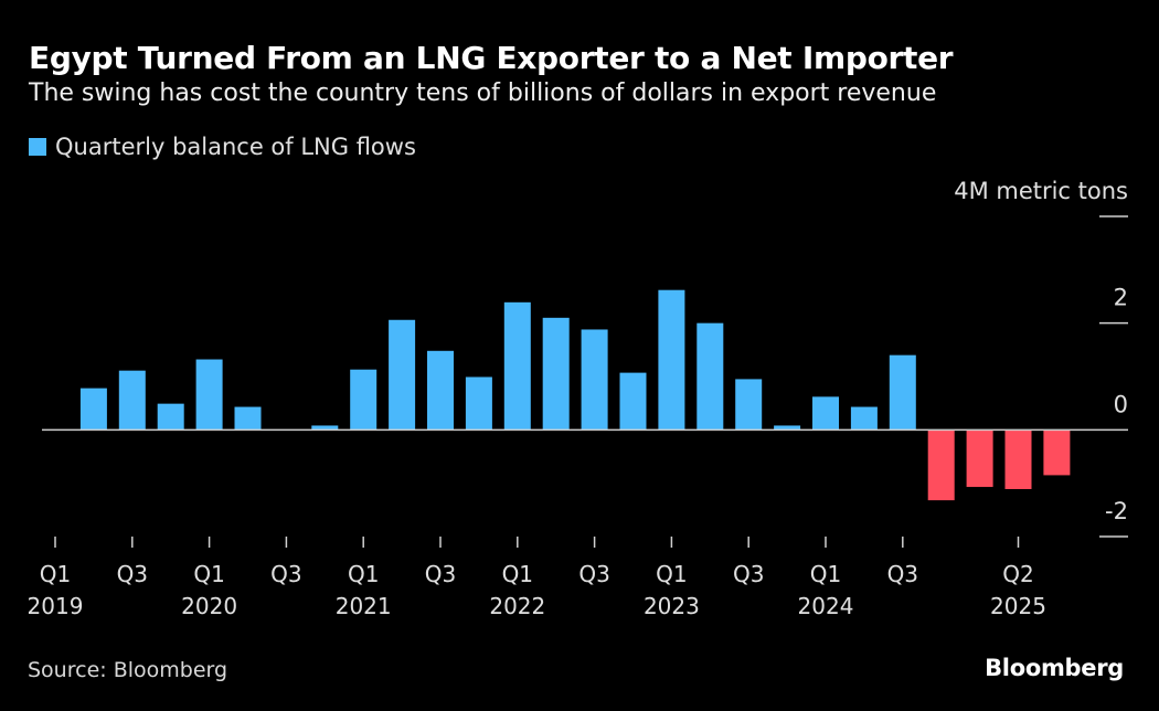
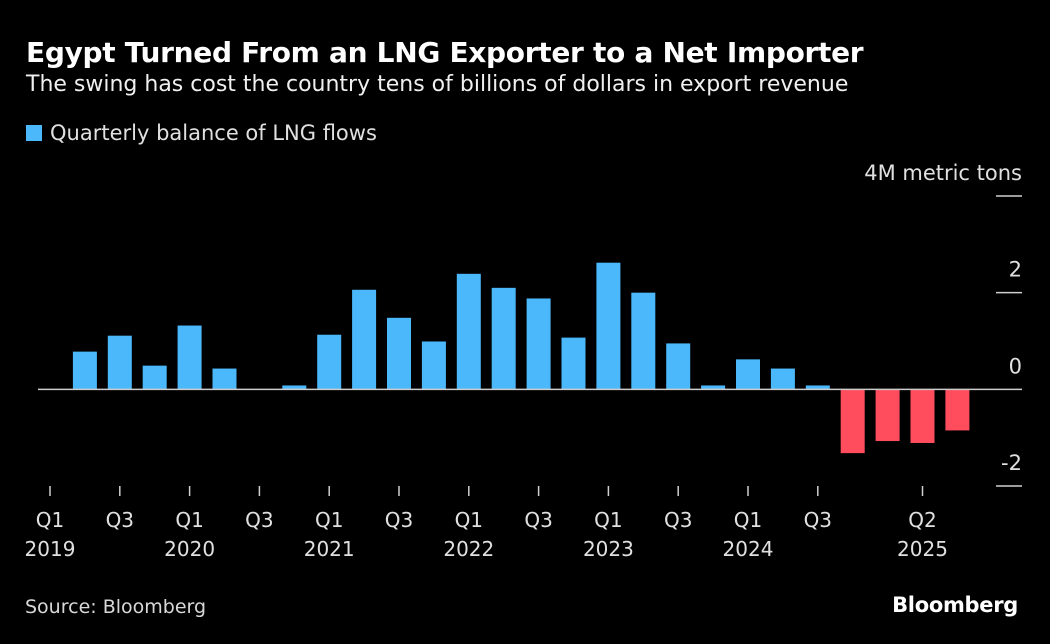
2024 Q3: 1.4 -> 0.1
